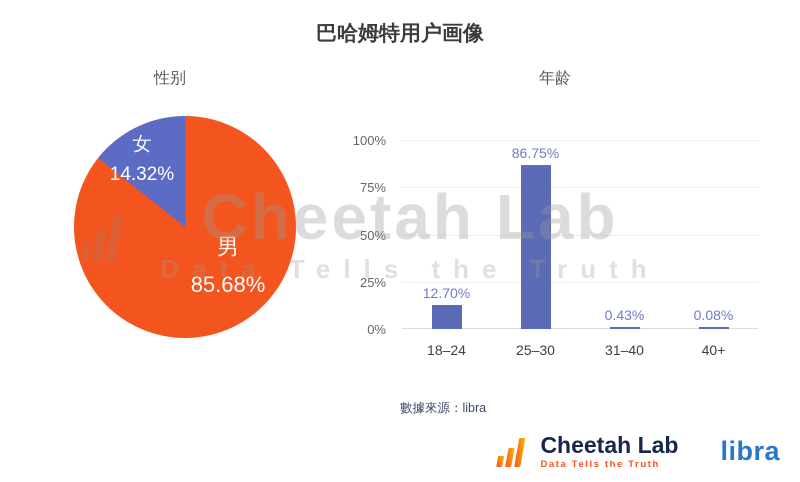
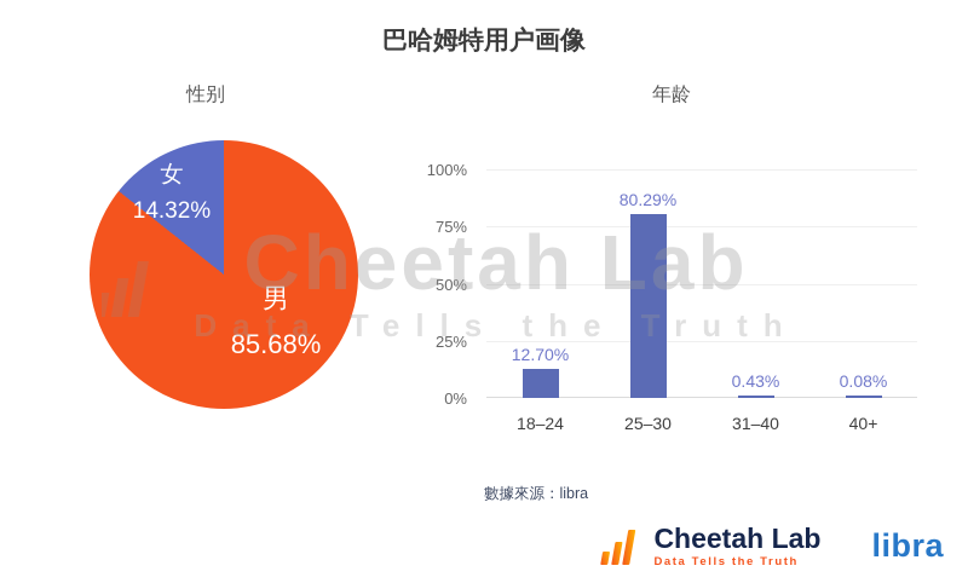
年龄/25–30: 86.75% -> 80.29%
